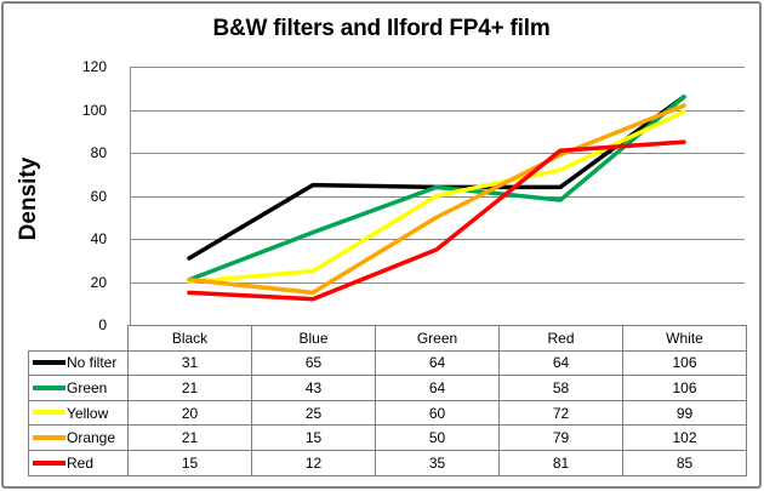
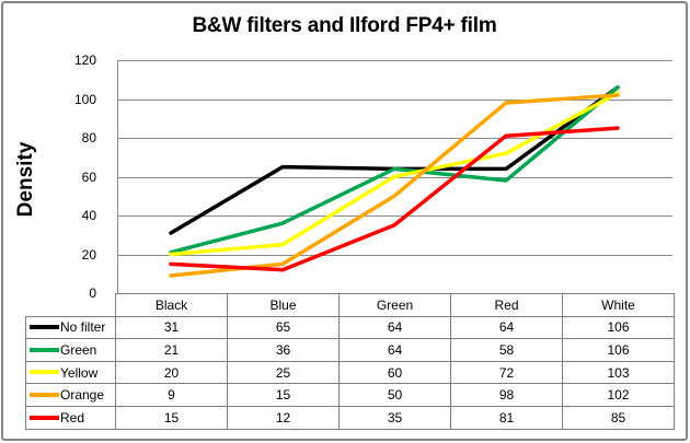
Orange/Black: 21 -> 9
Green/Blue: 43 -> 36
Orange/Red: 79 -> 98
Yellow/White: 99 -> 103
